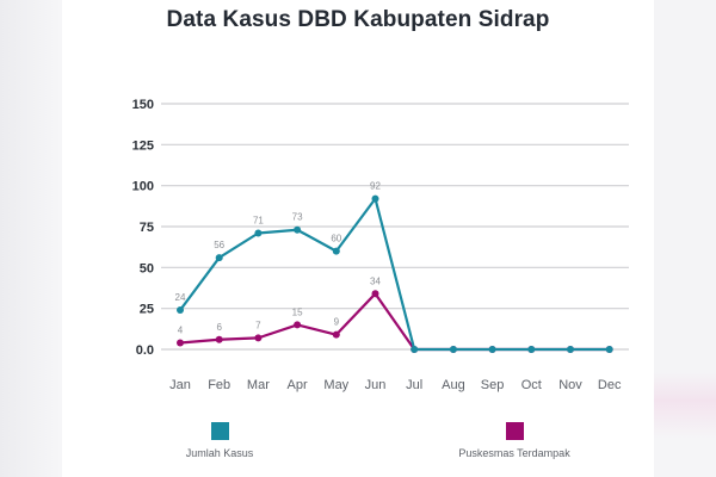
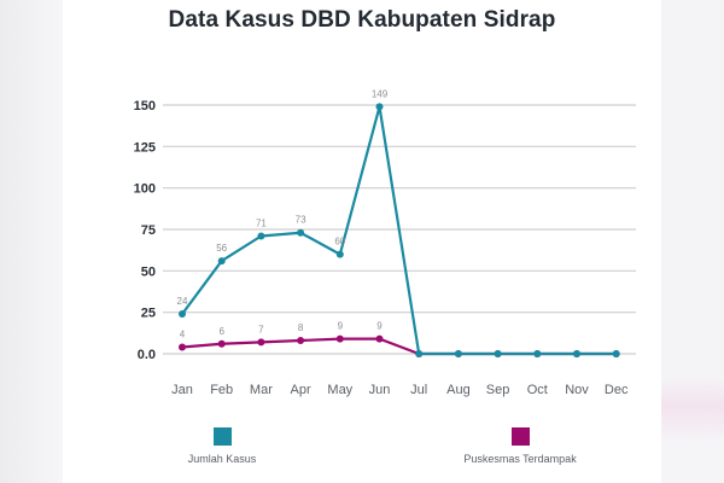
Puskesmas Terdampak/Apr: 15 -> 8
Jumlah Kasus/Jun: 92 -> 149
Puskesmas Terdampak/Jun: 34 -> 9
